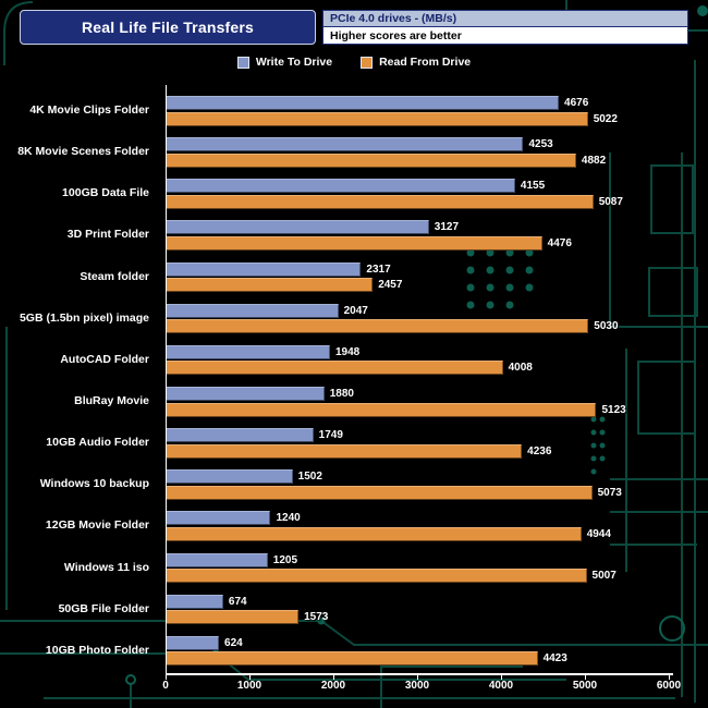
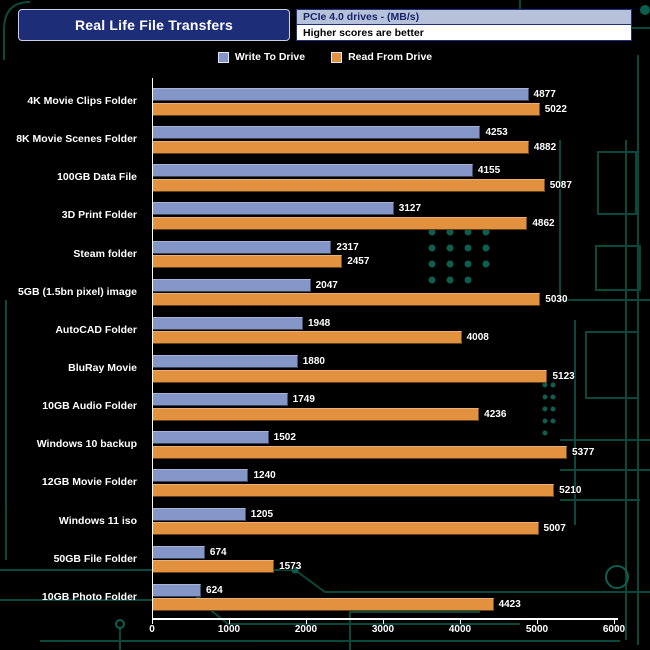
Write To Drive/4K Movie Clips Folder: 4676 -> 4877
Read From Drive/3D Print Folder: 4476 -> 4862
Read From Drive/Windows 10 backup: 5073 -> 5377
Read From Drive/12GB Movie Folder: 4944 -> 5210
